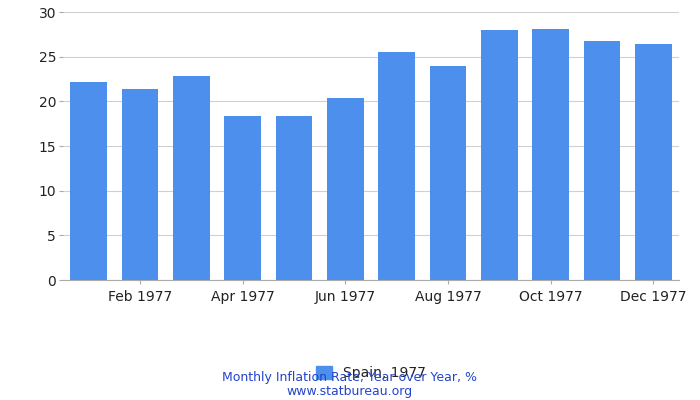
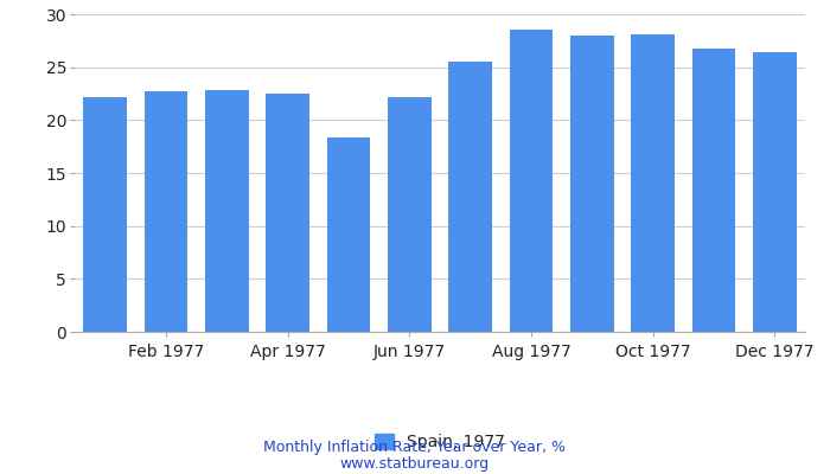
Feb 1977: 21.4 -> 22.7
Apr 1977: 18.4 -> 22.5
Jun 1977: 20.4 -> 22.2
Aug 1977: 24.0 -> 28.5
